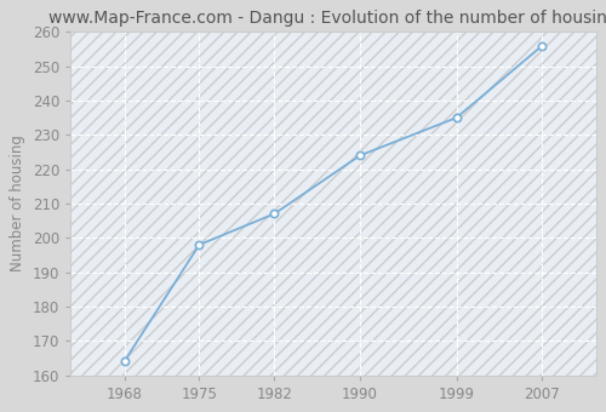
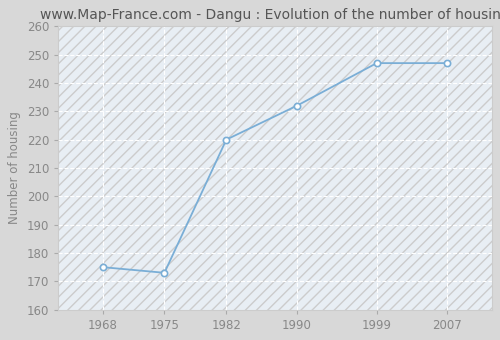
1968: 164 -> 175
1975: 198 -> 173
1982: 207 -> 220
1990: 224 -> 232
1999: 235 -> 247
2007: 256 -> 247
